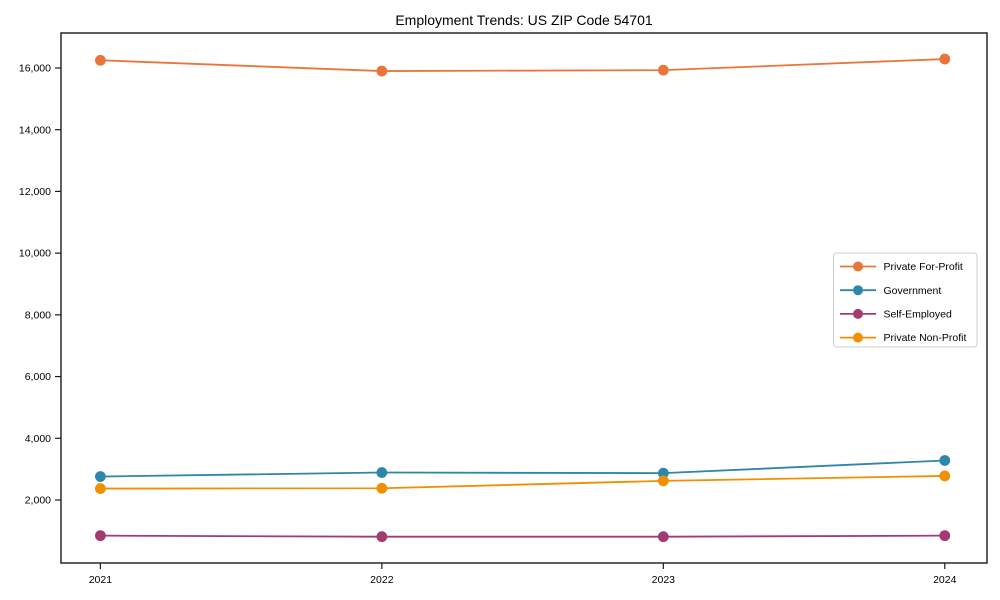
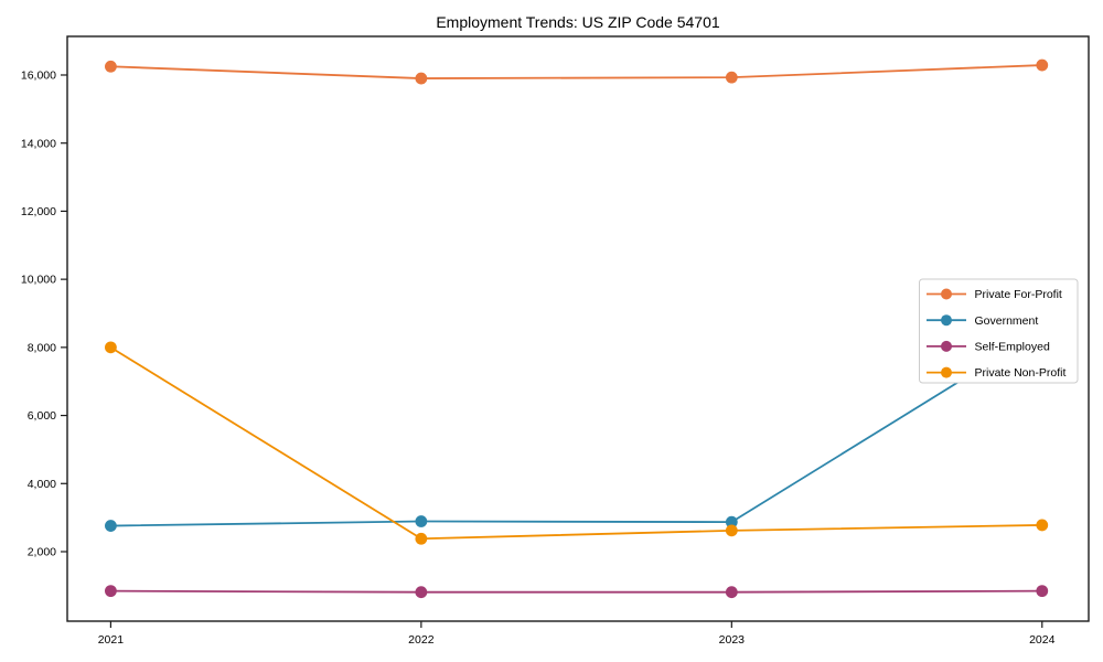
Private Non-Profit/2021: 2400 -> 8000
Government/2024: 3300 -> 8500
